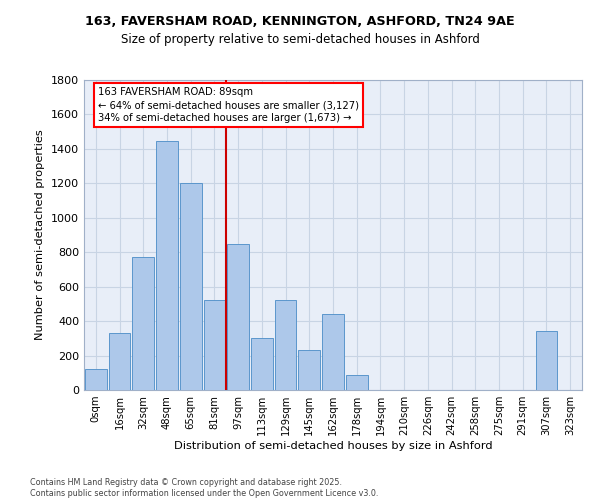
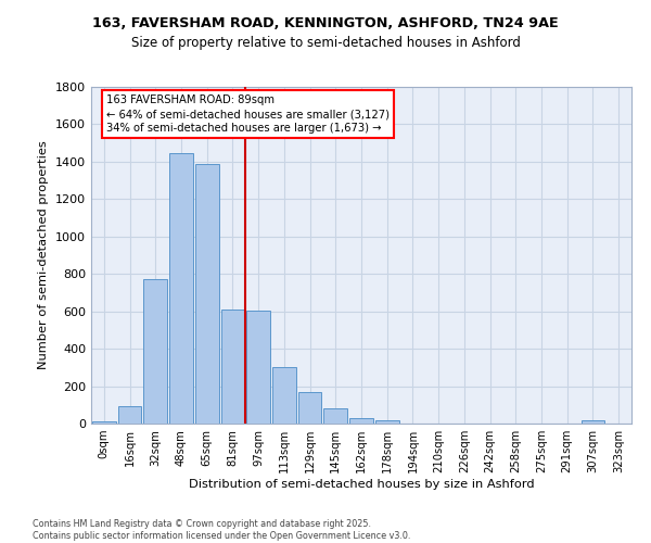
0sqm: 120 -> 10
16sqm: 330 -> 100
65sqm: 1200 -> 1380
81sqm: 520 -> 610
97sqm: 850 -> 600
129sqm: 520 -> 170
145sqm: 230 -> 80
162sqm: 440 -> 30
178sqm: 90 -> 20
307sqm: 340 -> 20
